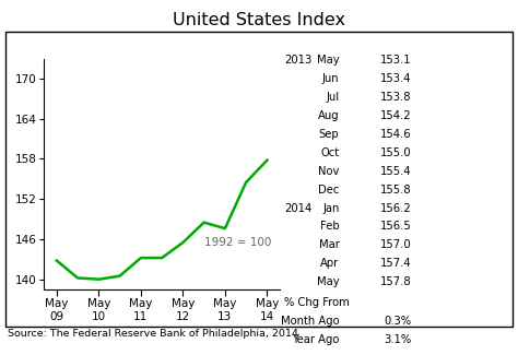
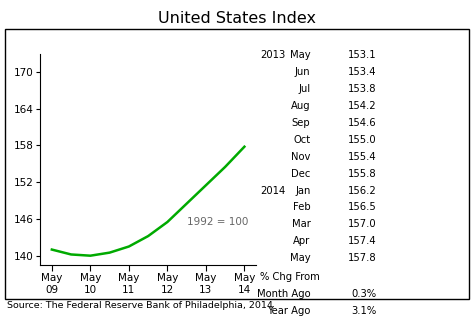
May 09: 142.8 -> 141.0
May 11: 143.2 -> 141.5
May 13: 147.6 -> 151.5
